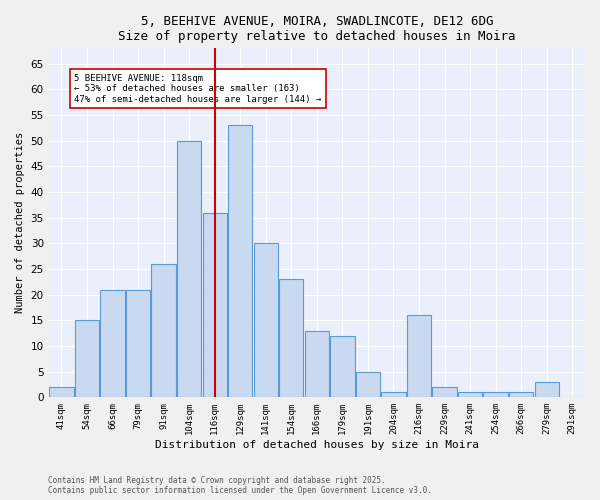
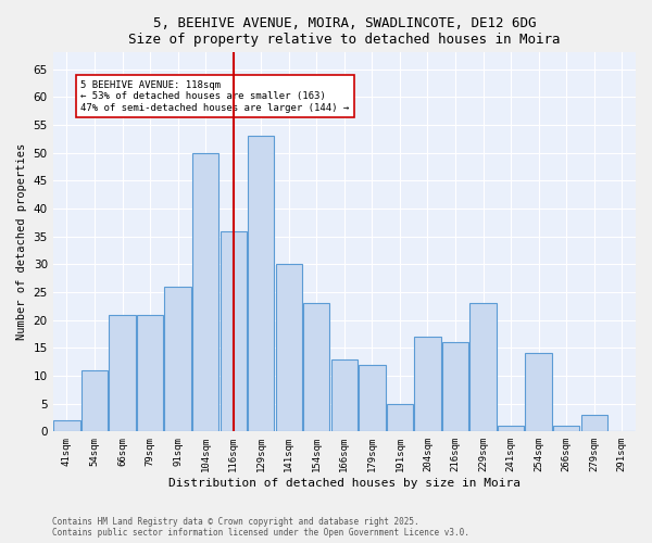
54sqm: 15 -> 11
204sqm: 1 -> 17
229sqm: 2 -> 23
254sqm: 1 -> 14
